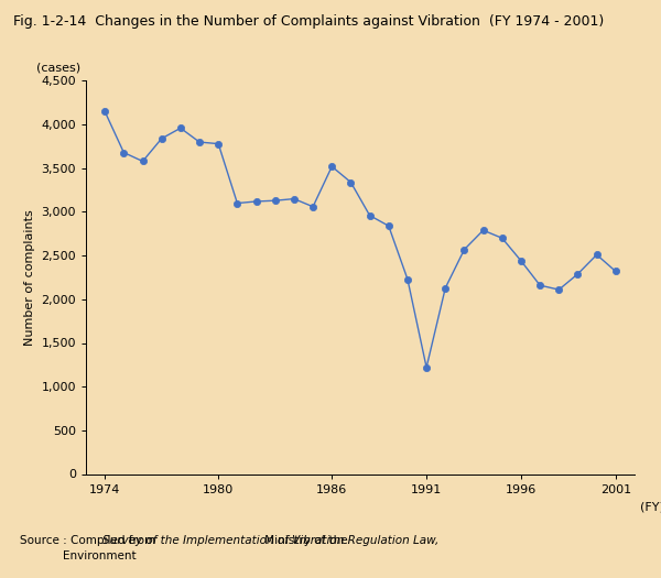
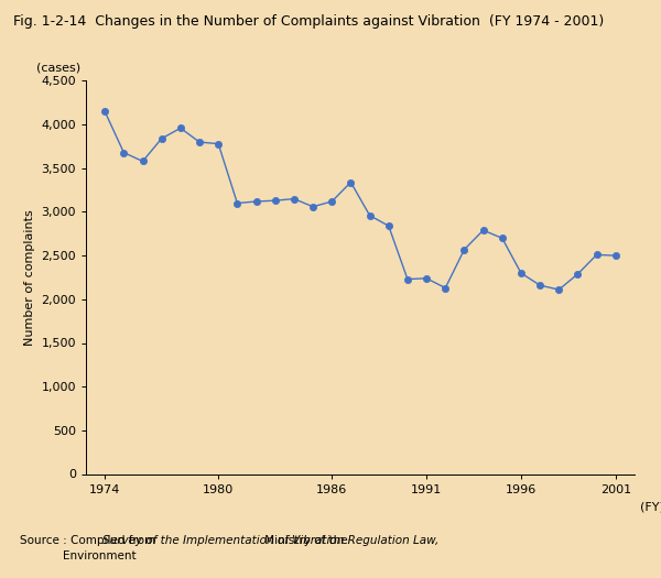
1986: 3,520 -> 3,120
1991: 1,220 -> 2,240
1996: 2,440 -> 2,300
2001: 2,320 -> 2,500
